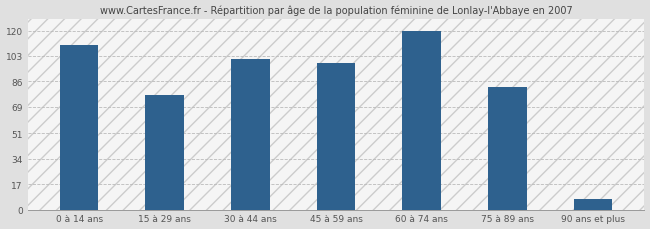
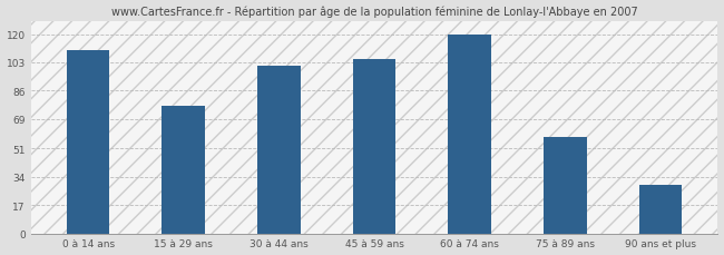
45 à 59 ans: 98 -> 105
75 à 89 ans: 82 -> 58
90 ans et plus: 7 -> 29
